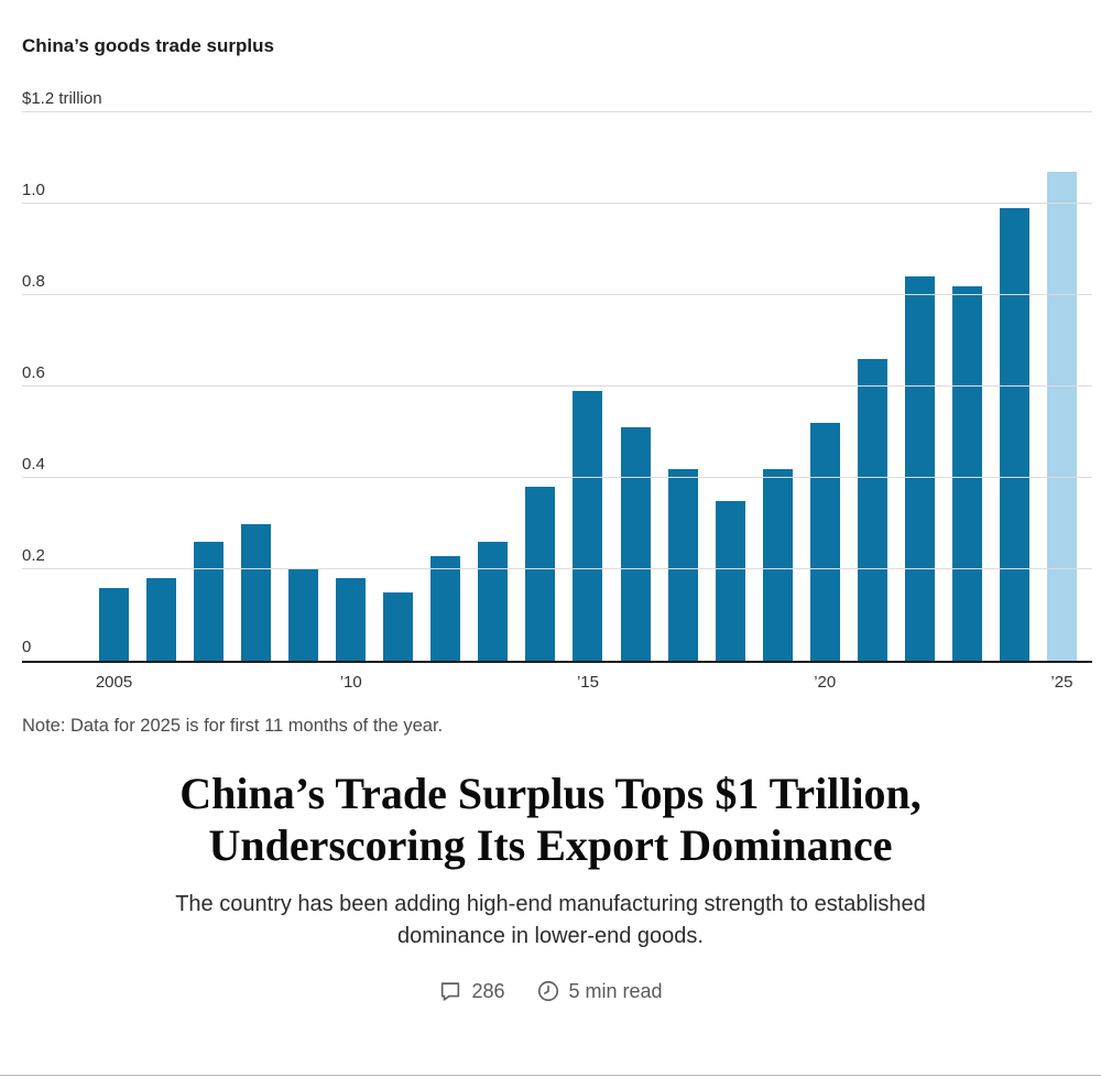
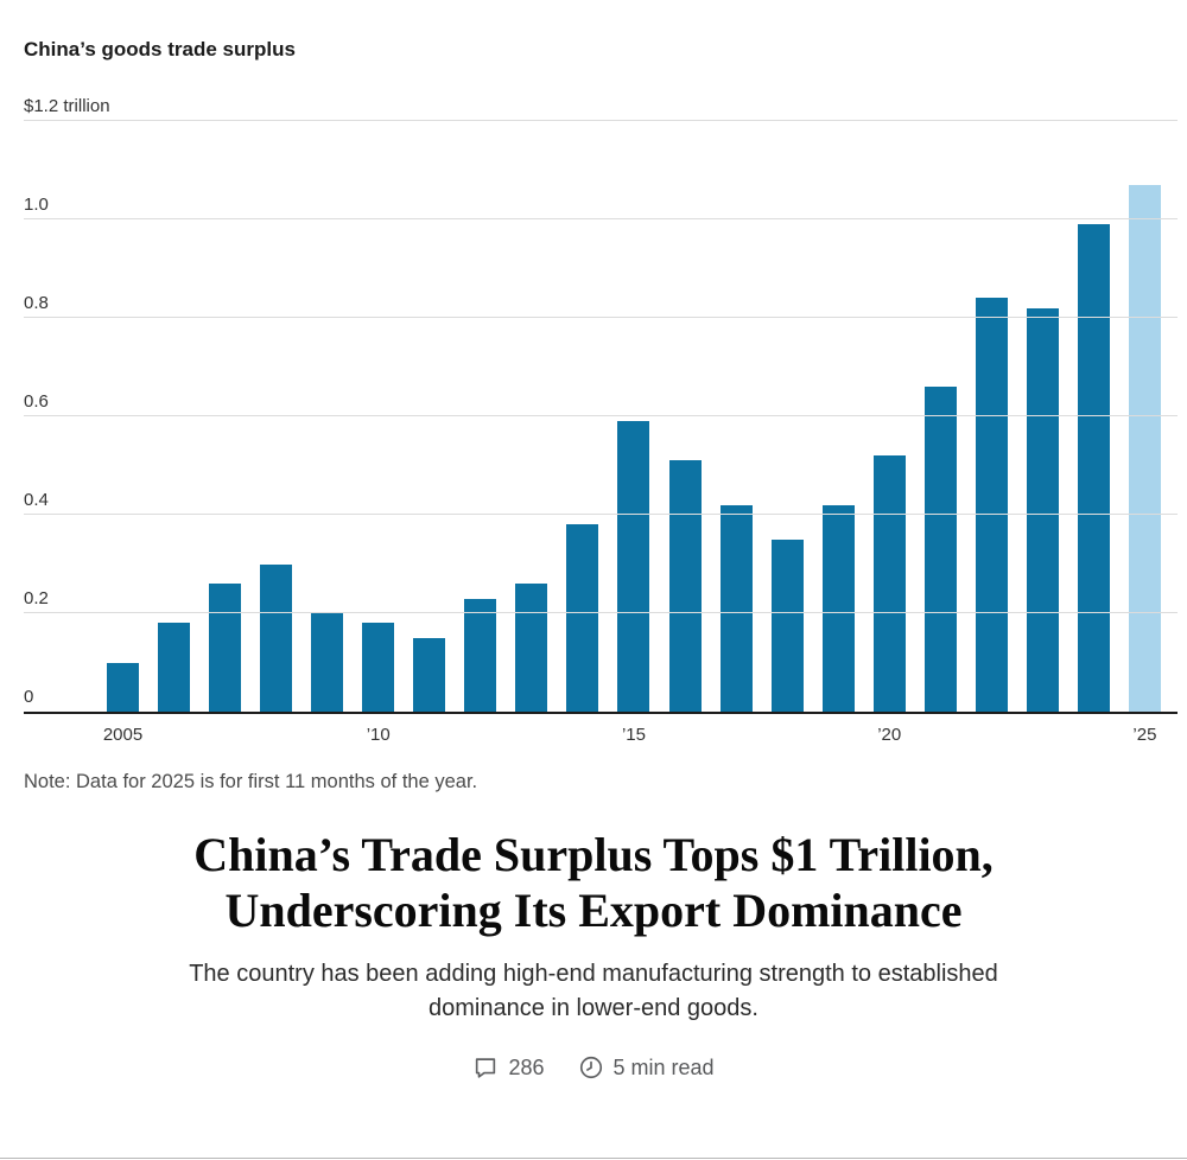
2005: 0.16 -> 0.10
